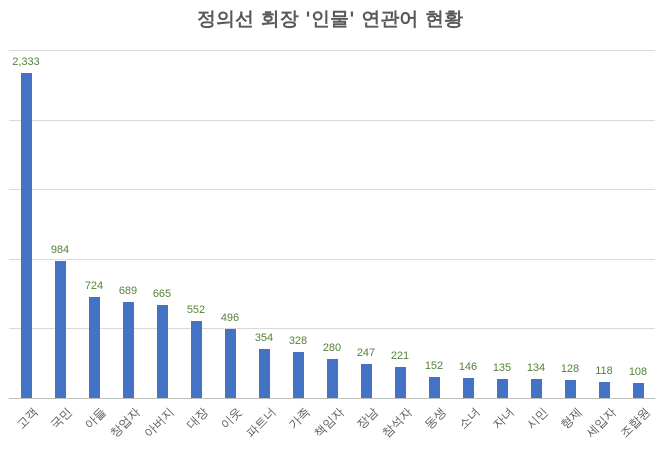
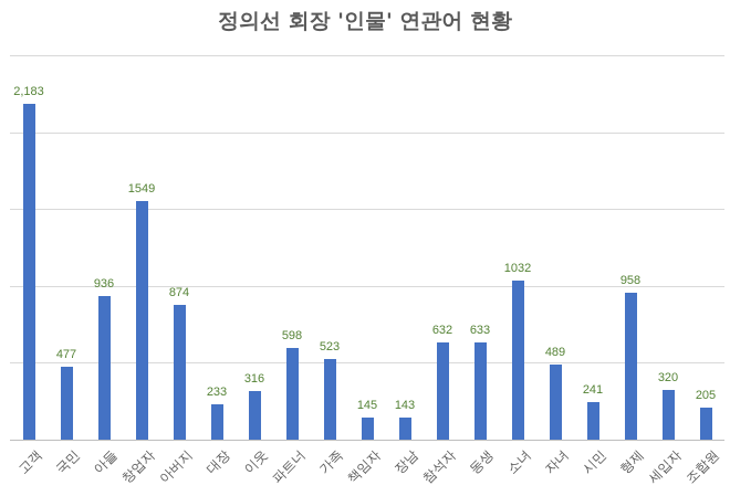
고객: 2,333 -> 2,183
국민: 984 -> 477
아들: 724 -> 936
창업자: 689 -> 1549
아버지: 665 -> 874
대장: 552 -> 233
이웃: 496 -> 316
파트너: 354 -> 598
가족: 328 -> 523
책임자: 280 -> 145
장남: 247 -> 143
참석자: 221 -> 632
동생: 152 -> 633
소녀: 146 -> 1032
자녀: 135 -> 489
시민: 134 -> 241
형제: 128 -> 958
세입자: 118 -> 320
조합원: 108 -> 205
